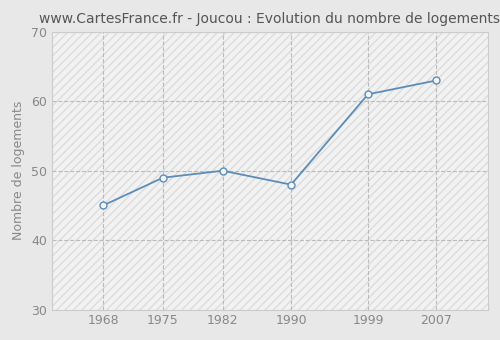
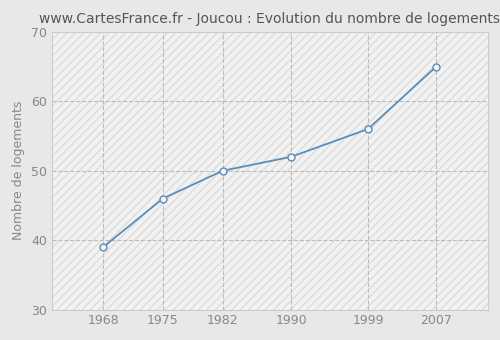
1968: 45 -> 39
1975: 49 -> 46
1990: 48 -> 52
1999: 61 -> 56
2007: 63 -> 65
